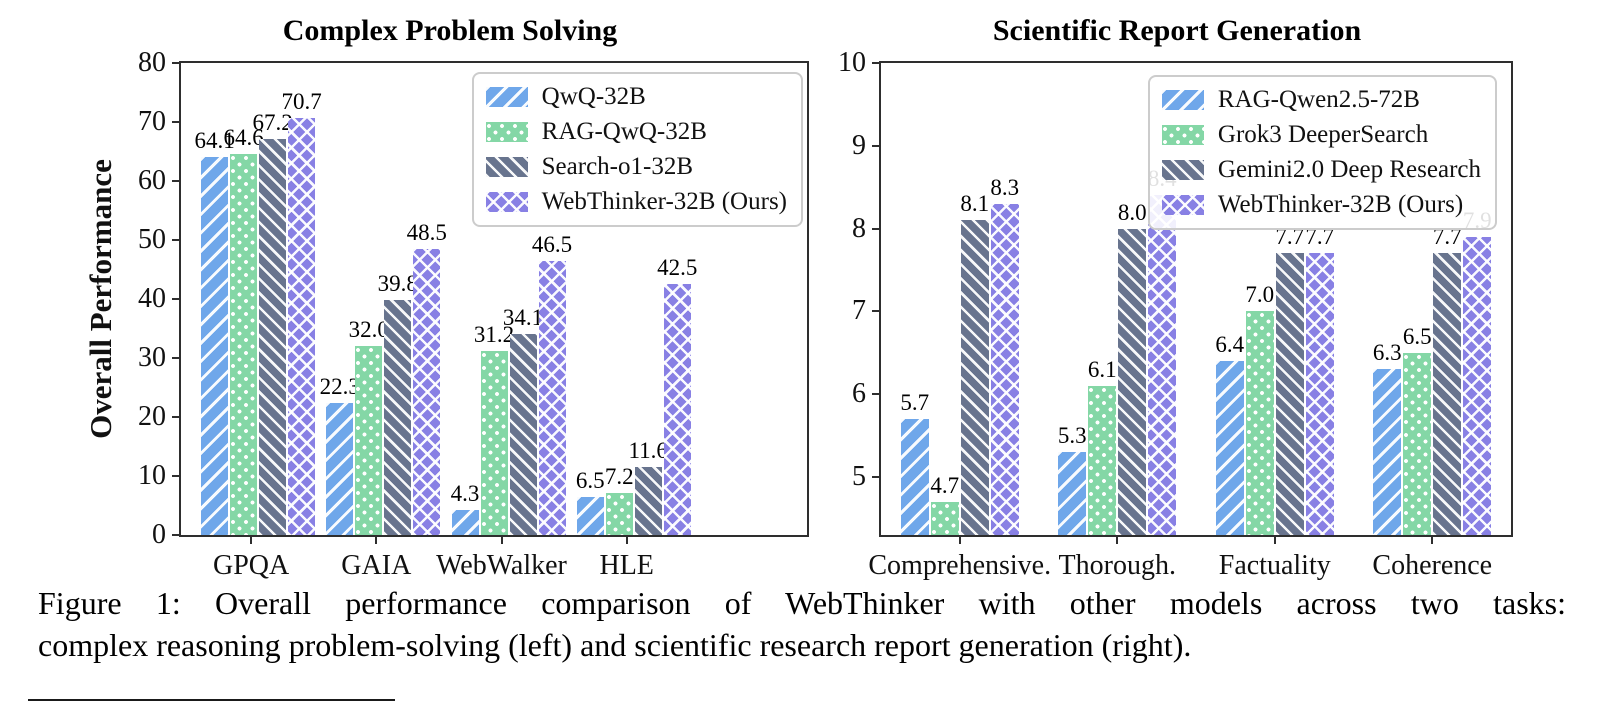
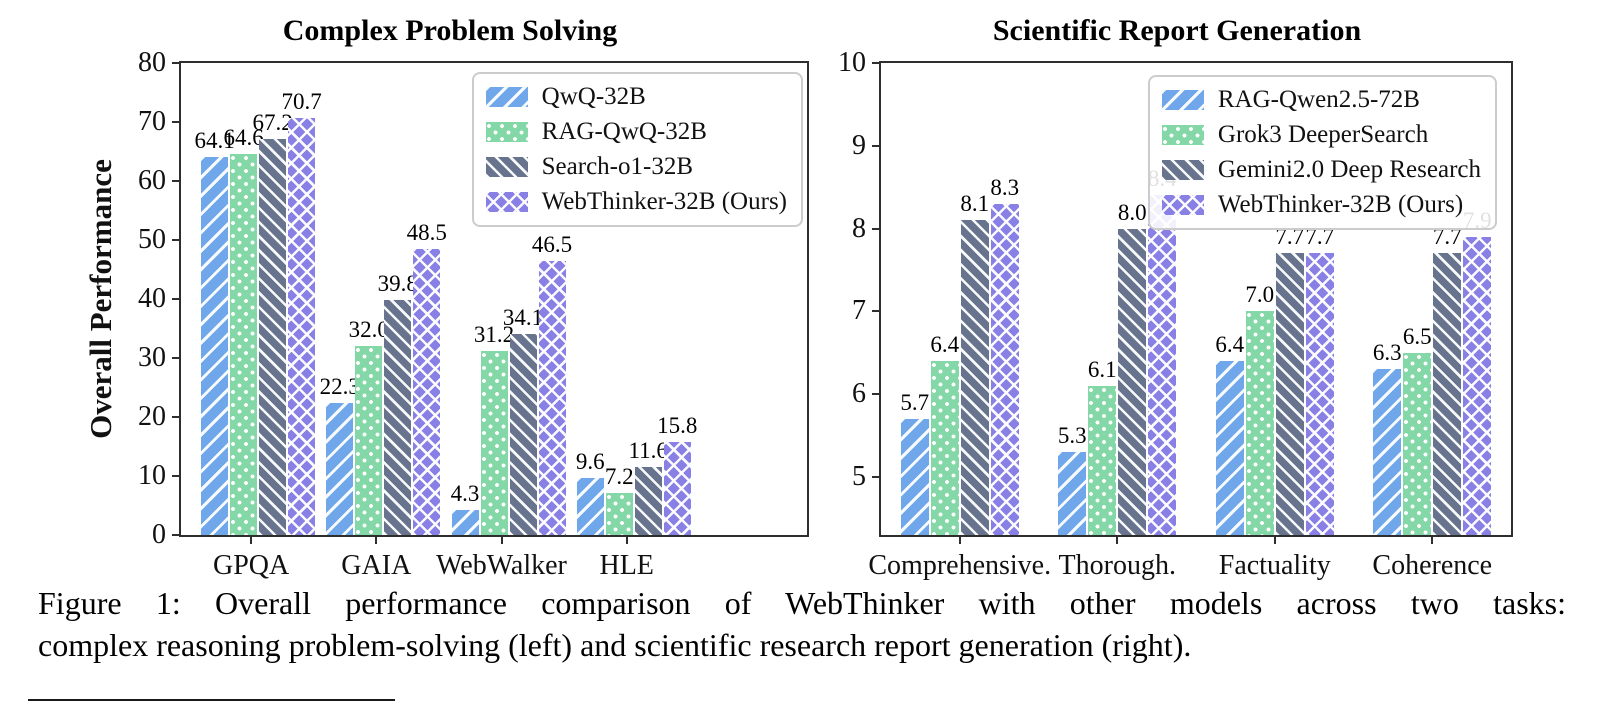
Complex Problem Solving/QwQ-32B/HLE: 6.5 -> 9.6
Complex Problem Solving/WebThinker-32B (Ours)/HLE: 42.5 -> 15.8
Scientific Report Generation/Grok3 DeeperSearch/Comprehensive.: 4.7 -> 6.4
